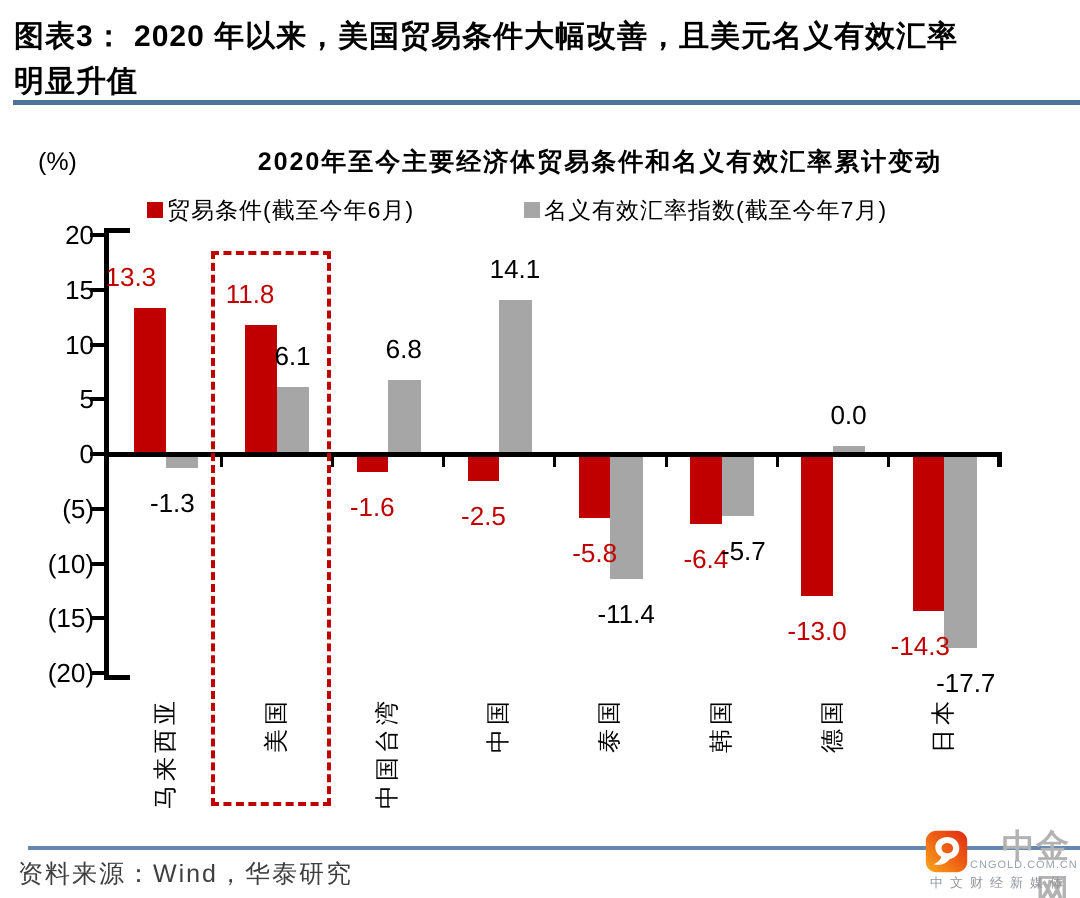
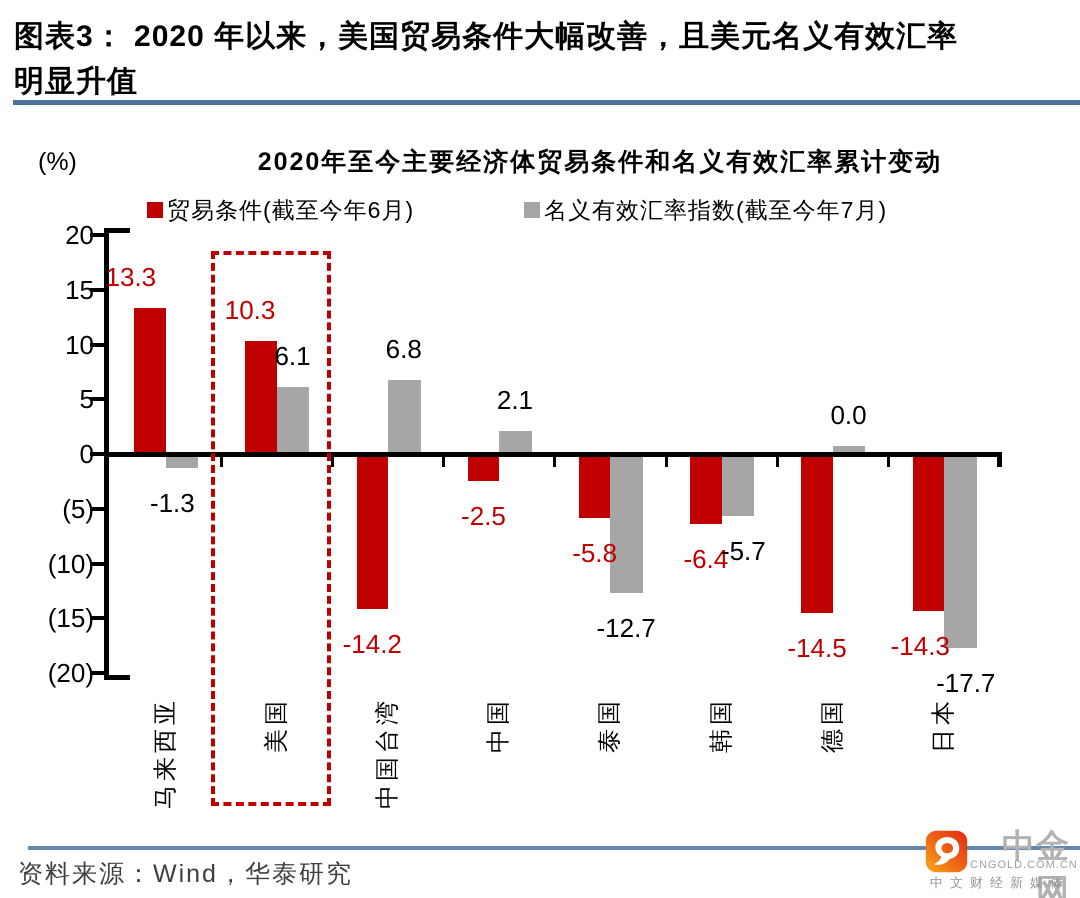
贸易条件(截至今年6月)/美国: 11.8 -> 10.3
贸易条件(截至今年6月)/中国台湾: -1.6 -> -14.2
名义有效汇率指数(截至今年7月)/中国: 14.1 -> 2.1
名义有效汇率指数(截至今年7月)/泰国: -11.4 -> -12.7
贸易条件(截至今年6月)/德国: -13.0 -> -14.5
